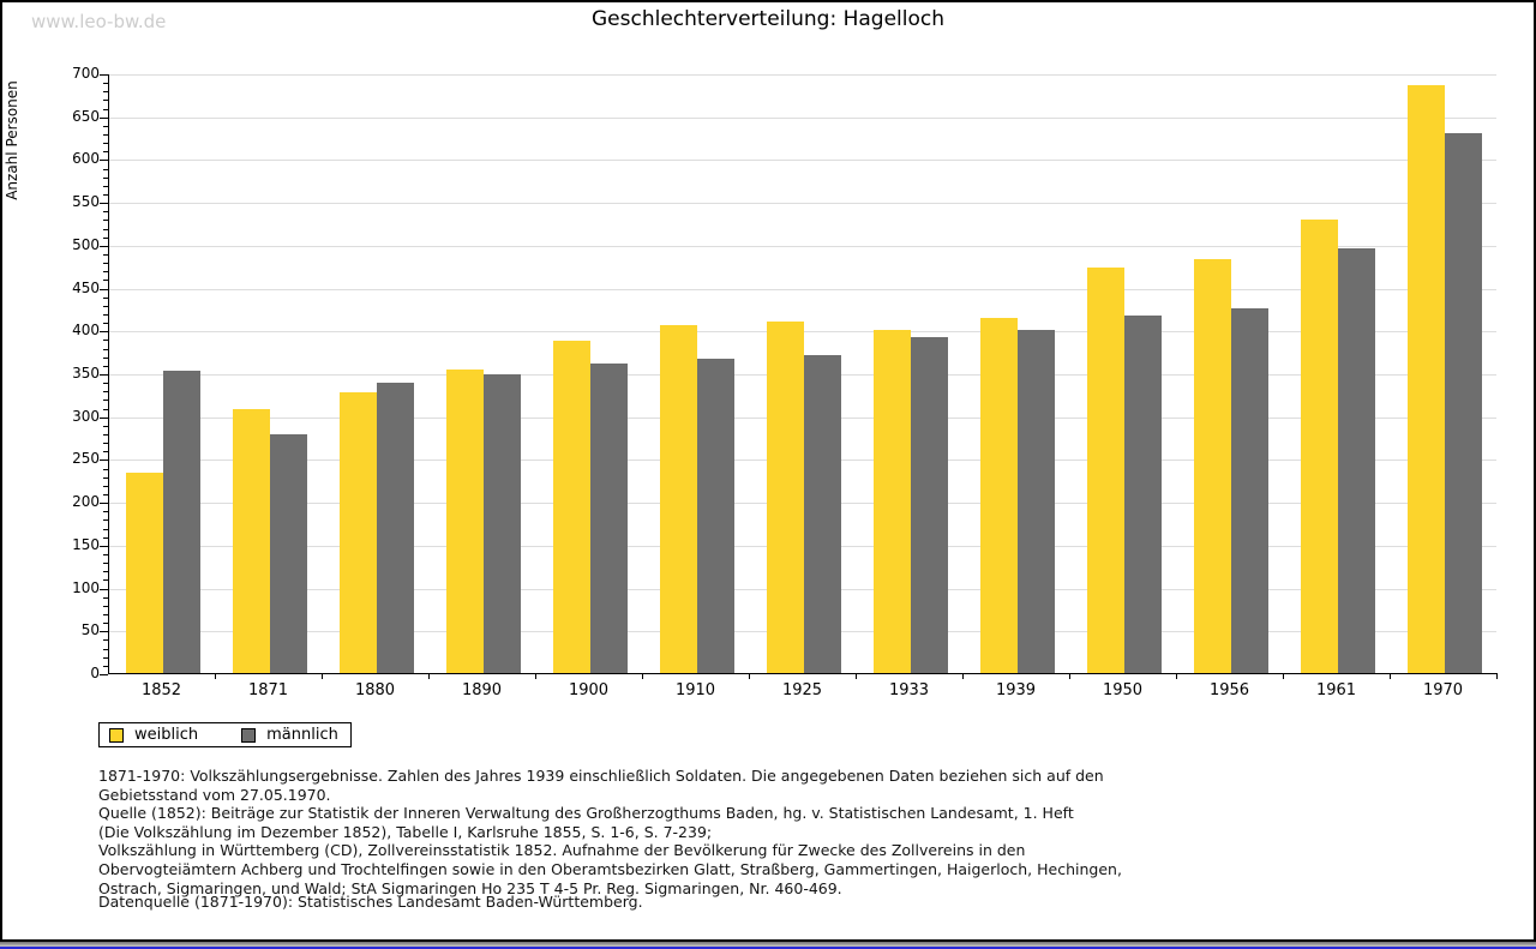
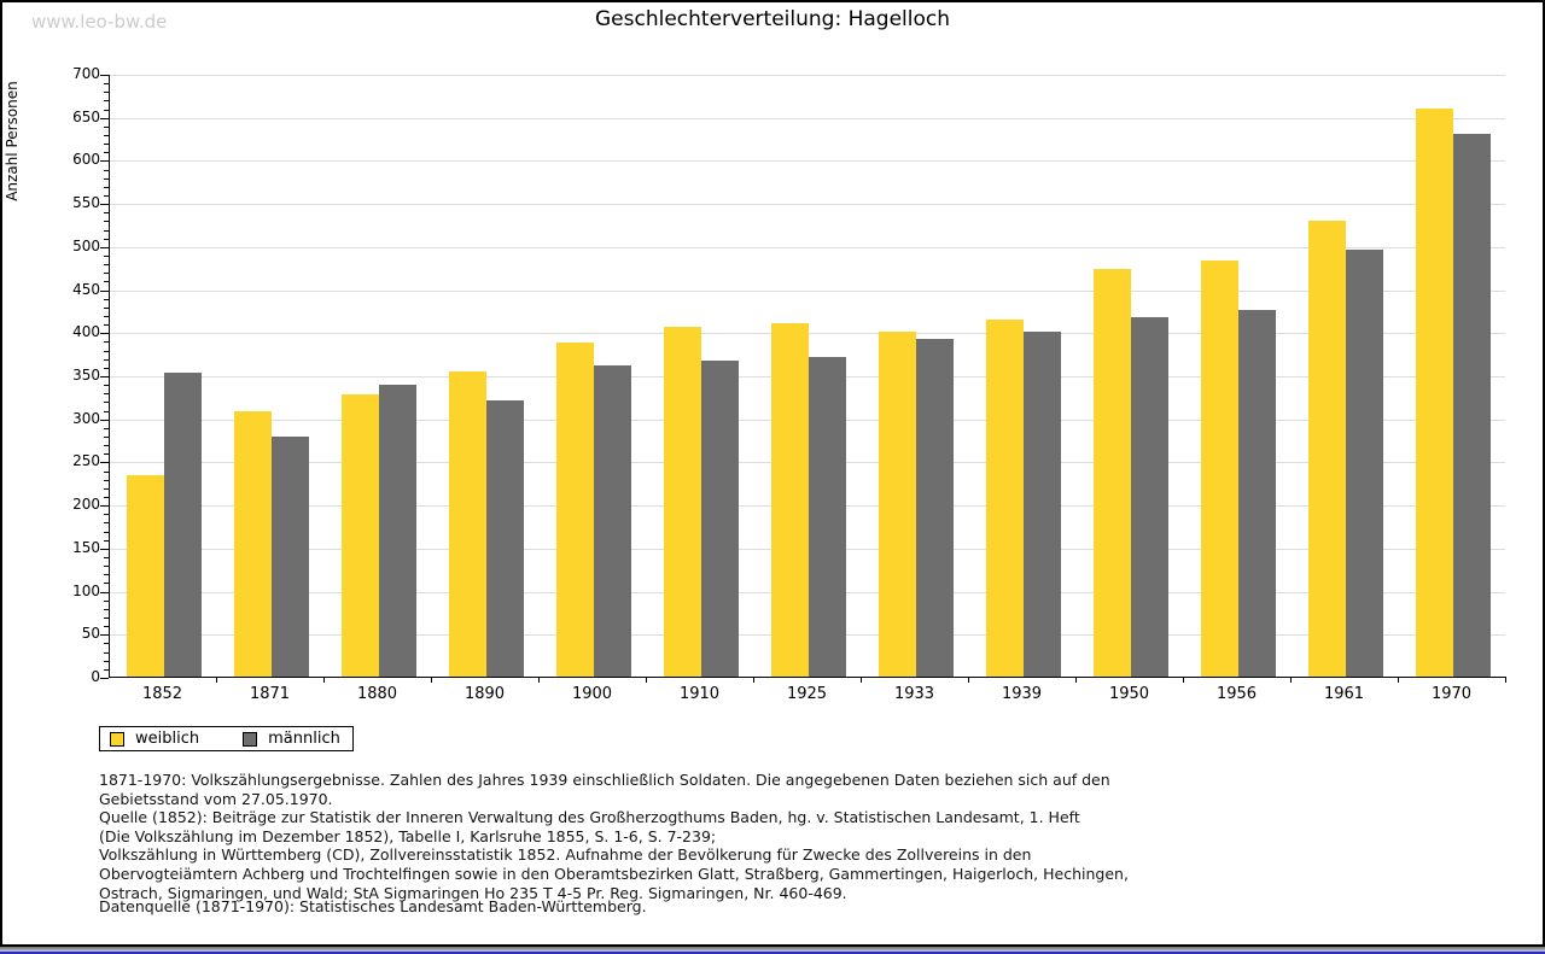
männlich/1890: 350 -> 320
weiblich/1970: 690 -> 660
